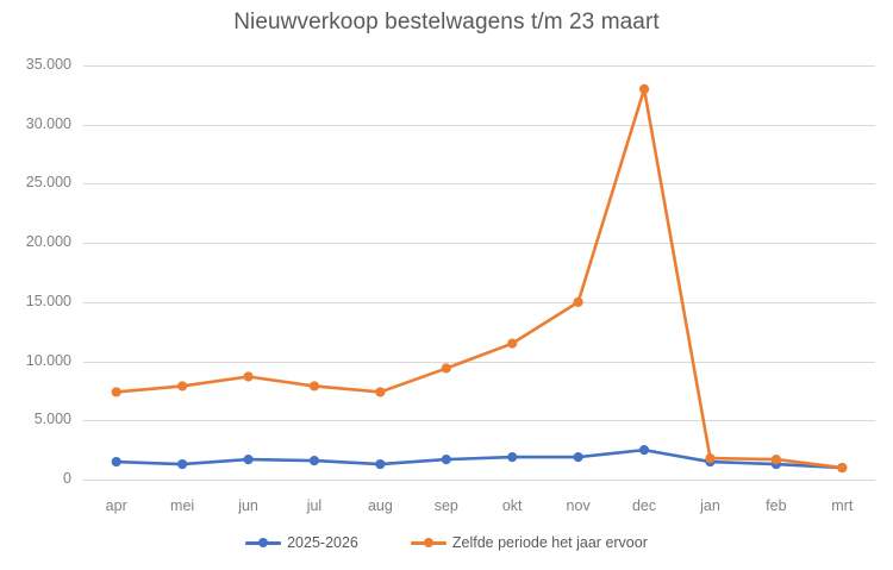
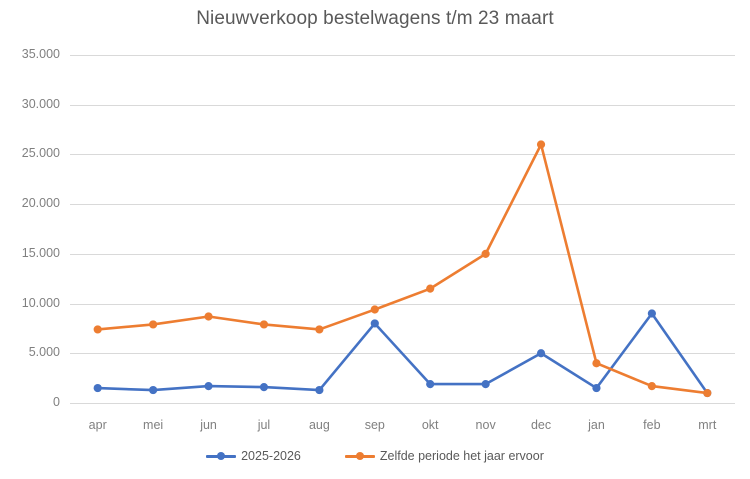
2025-2026/sep: 2000 -> 8000
2025-2026/dec: 2000 -> 5000
Zelfde periode het jaar ervoor/dec: 33000 -> 26000
Zelfde periode het jaar ervoor/jan: 2000 -> 4000
2025-2026/feb: 1000 -> 9000
